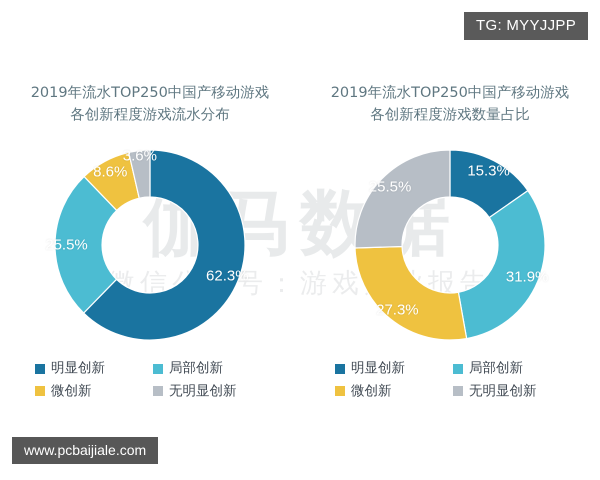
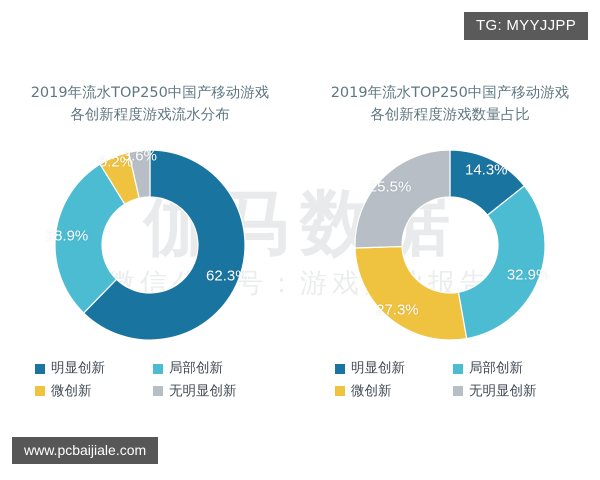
2019年流水TOP250中国产移动游戏各创新程度游戏流水分布/局部创新: 25.5% -> 28.9%
2019年流水TOP250中国产移动游戏各创新程度游戏流水分布/微创新: 8.6% -> 5.2%
2019年流水TOP250中国产移动游戏各创新程度游戏数量占比/明显创新: 15.3% -> 14.3%
2019年流水TOP250中国产移动游戏各创新程度游戏数量占比/局部创新: 31.9% -> 32.9%
